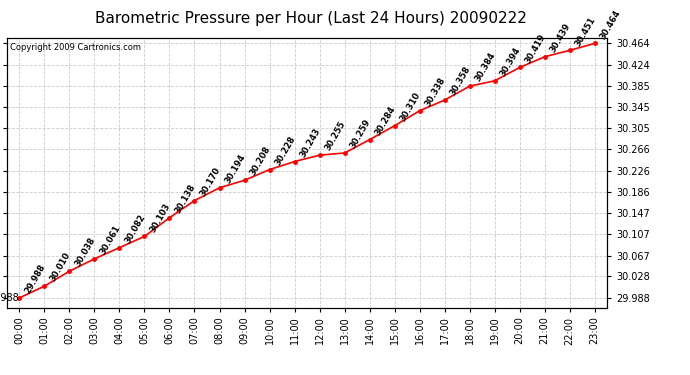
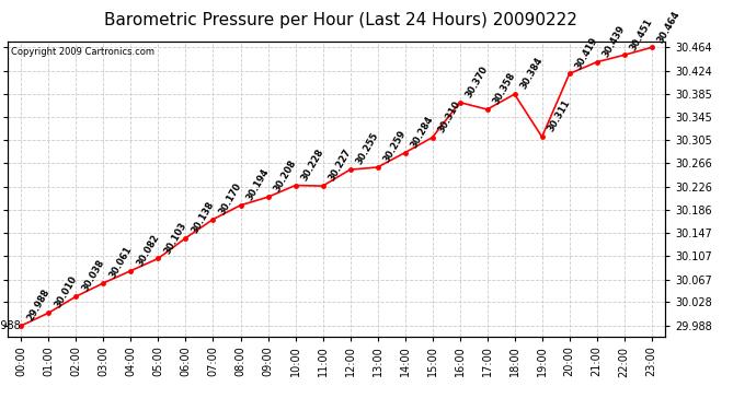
11:00: 30.243 -> 30.227
16:00: 30.338 -> 30.370
19:00: 30.394 -> 30.311
